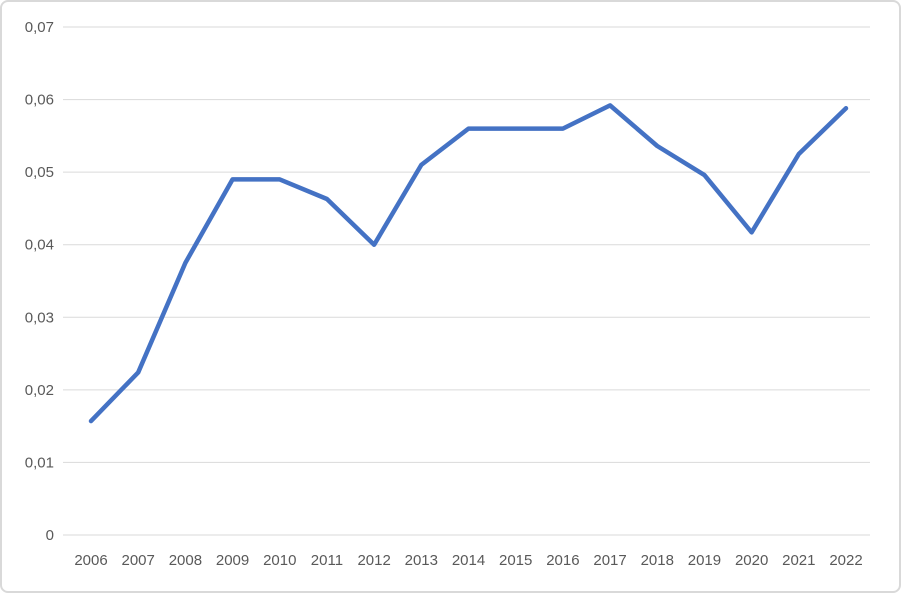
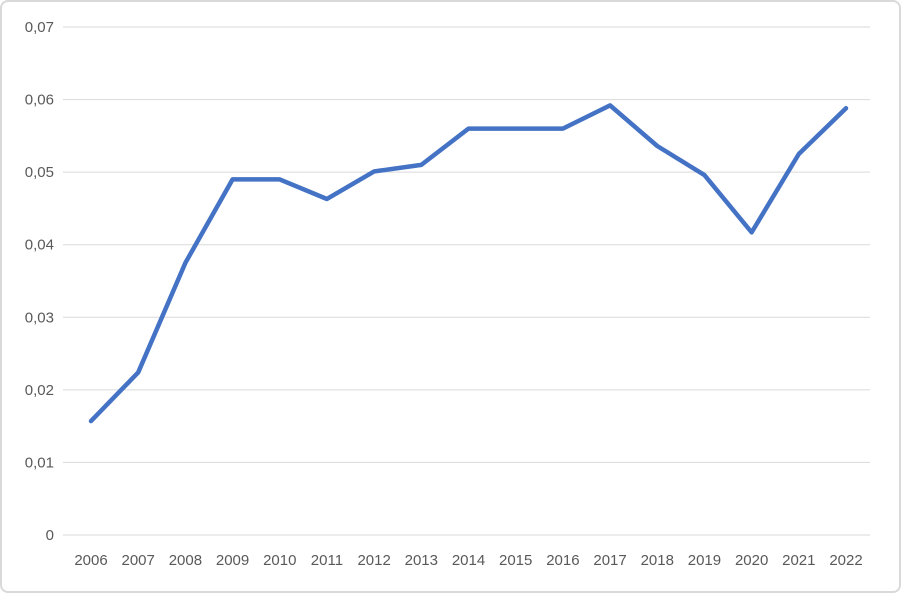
2012: 0,04 -> 0,05
